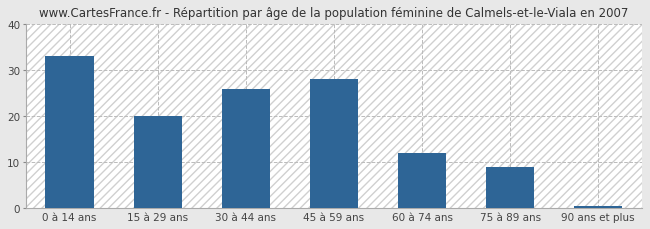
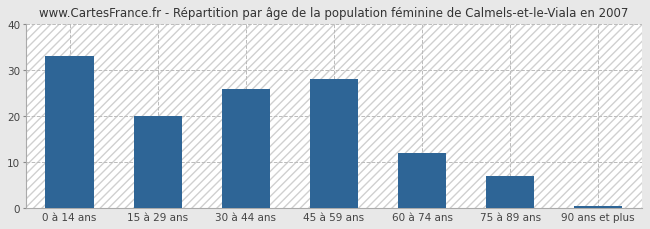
75 à 89 ans: 9.0 -> 7.0
